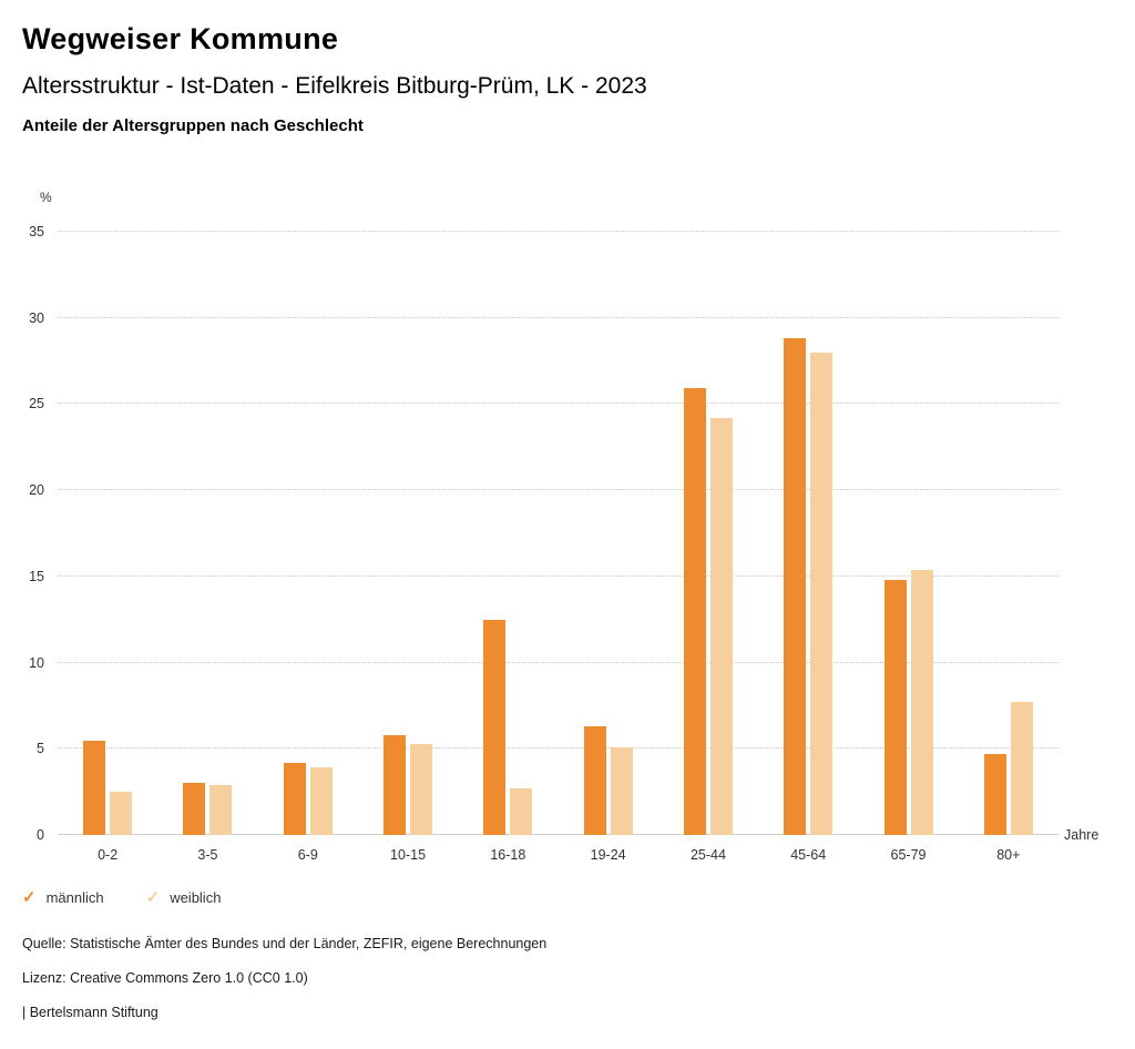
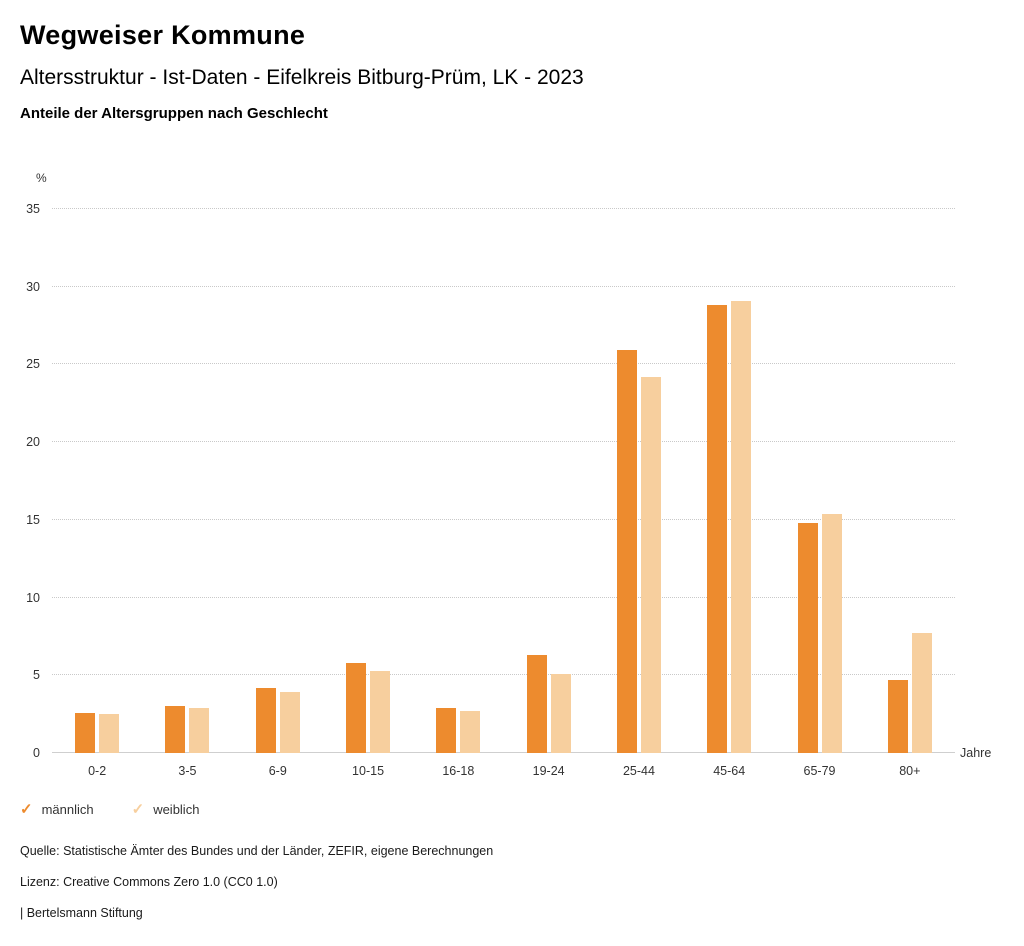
männlich/0-2: 5.5 -> 2.6
männlich/16-18: 12.5 -> 2.9
weiblich/45-64: 28.0 -> 29.1
